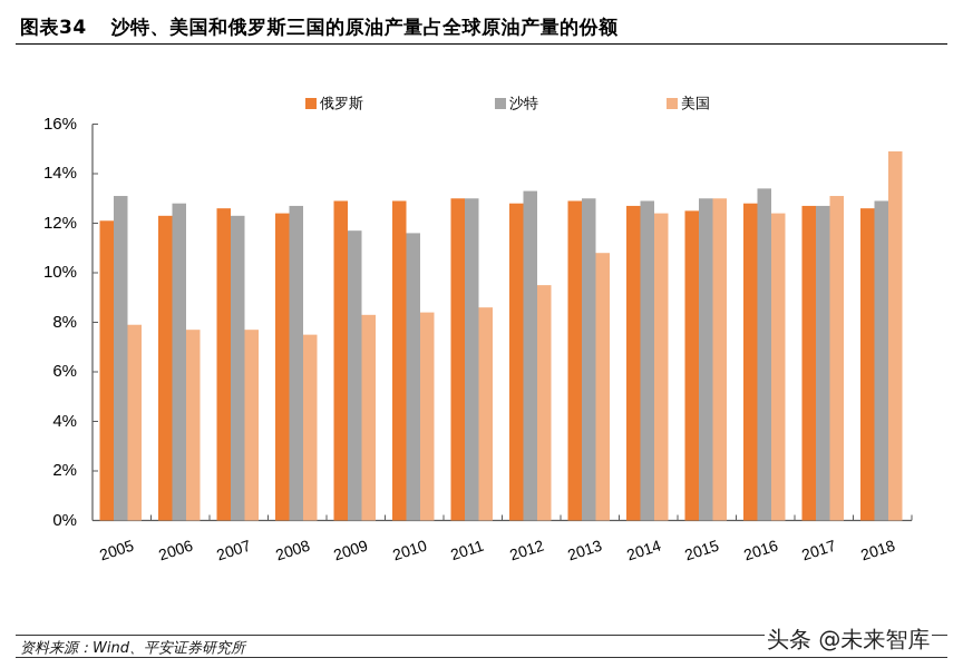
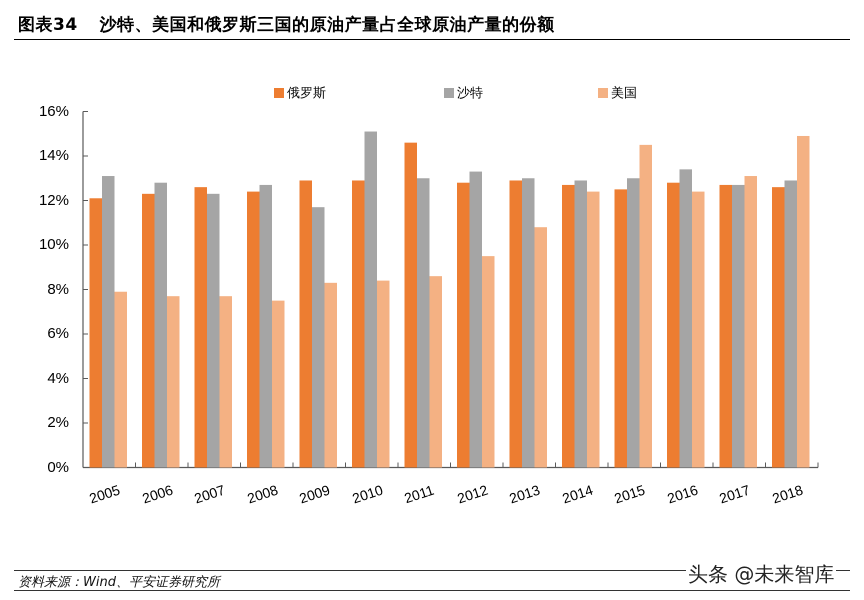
沙特/2010: 11.6% -> 15.1%
俄罗斯/2011: 13.0% -> 14.6%
美国/2015: 13.0% -> 14.5%
